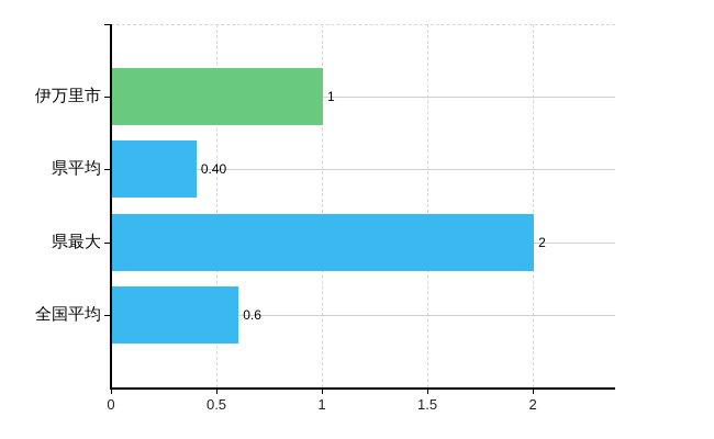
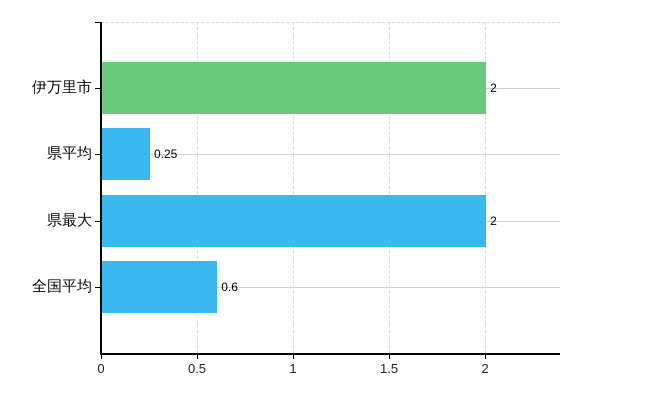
伊万里市: 1 -> 2
県平均: 0.40 -> 0.25
